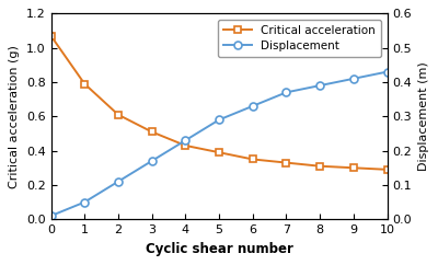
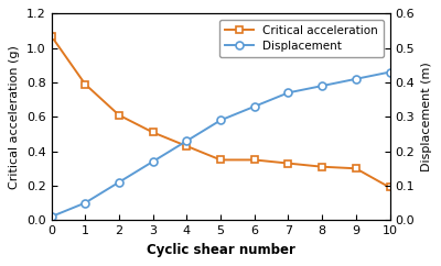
Critical acceleration/5: 0.39 -> 0.35
Critical acceleration/10: 0.29 -> 0.19
